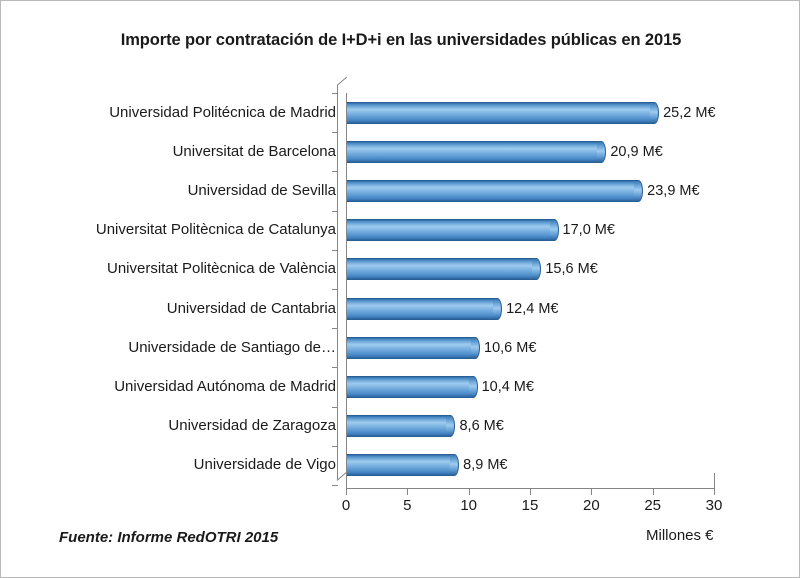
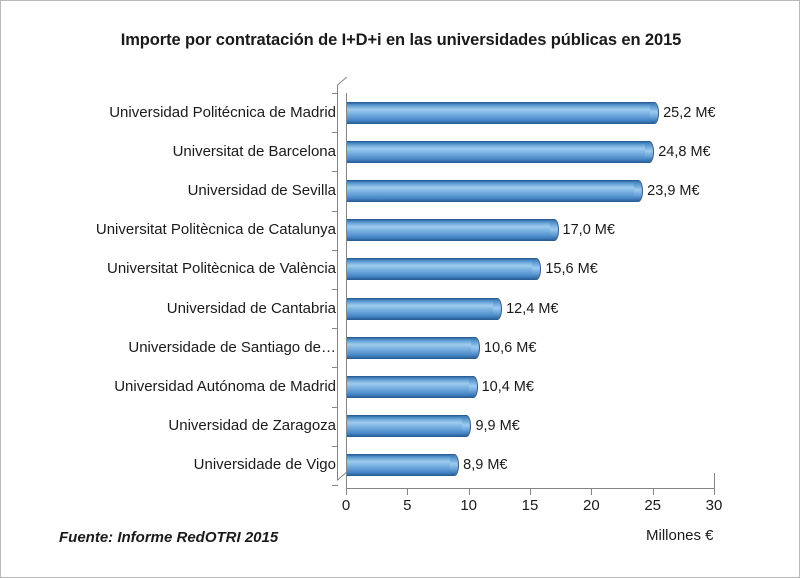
Universitat de Barcelona: 20,9 -> 24,8
Universidad de Zaragoza: 8,6 -> 9,9
